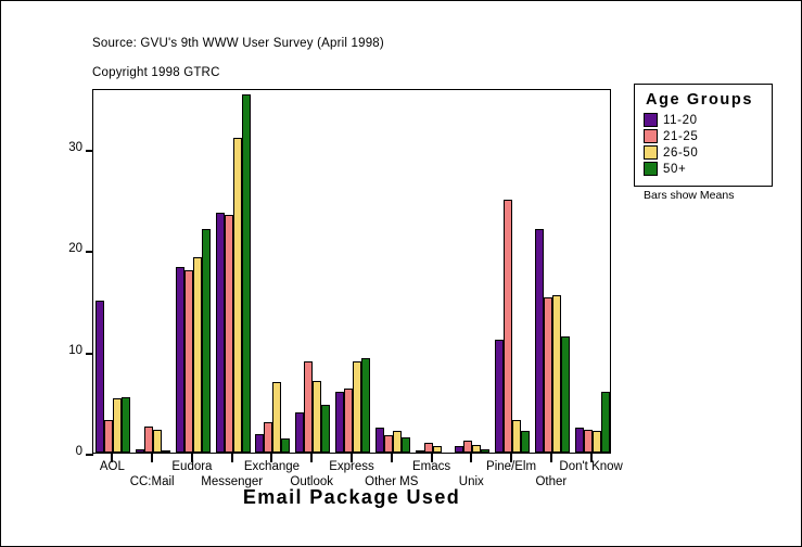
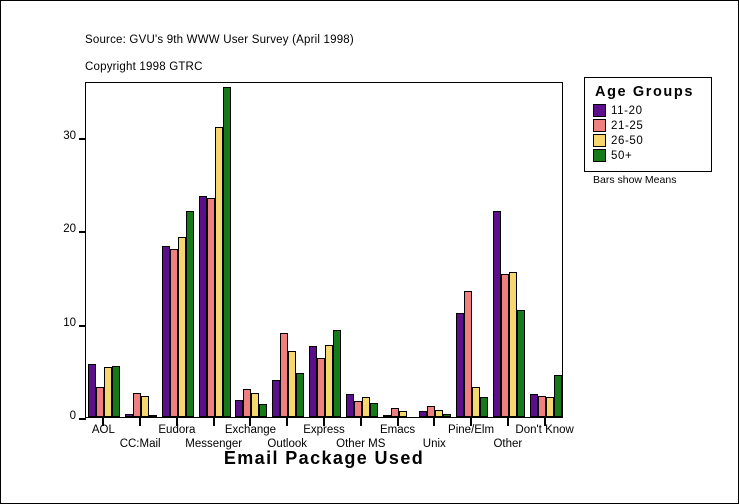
11-20/AOL: 15 -> 6
26-50/Exchange: 7 -> 3
11-20/Express: 6 -> 8
26-50/Express: 9 -> 8
21-25/Pine/Elm: 25 -> 14
50+/Don't Know: 6 -> 4
